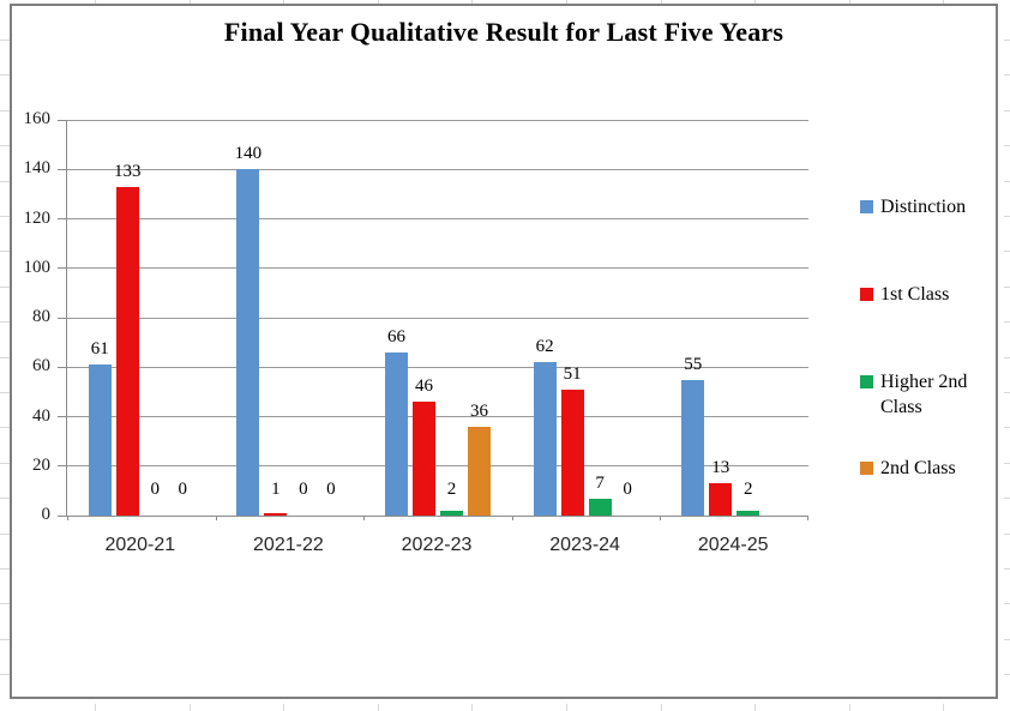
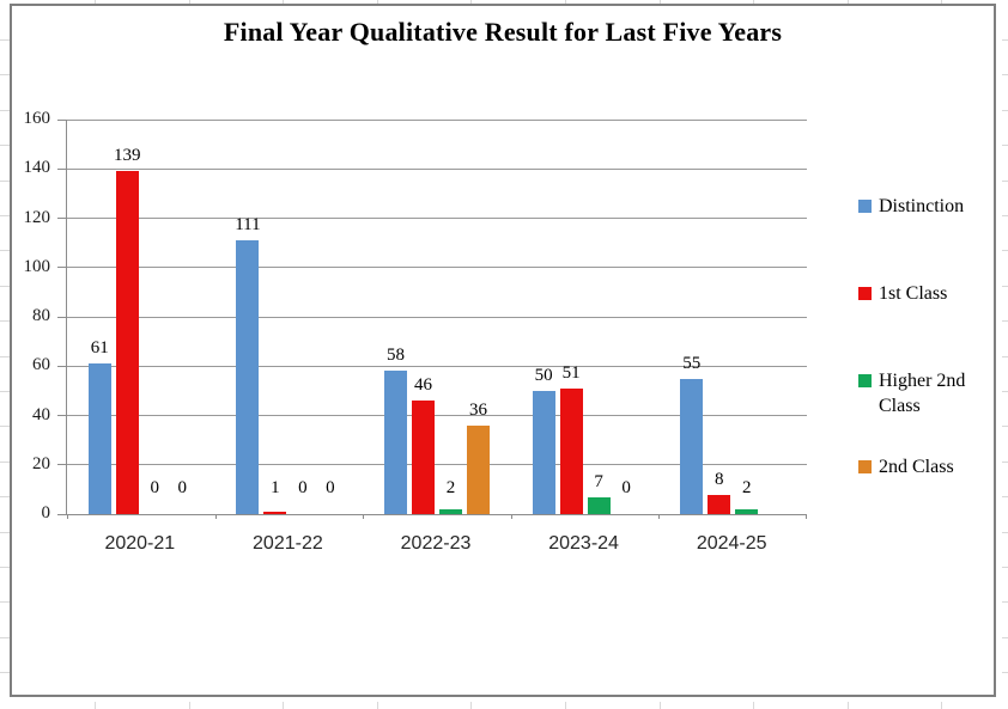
1st Class/2020-21: 133 -> 139
Distinction/2021-22: 140 -> 111
Distinction/2022-23: 66 -> 58
Distinction/2023-24: 62 -> 50
1st Class/2024-25: 13 -> 8
